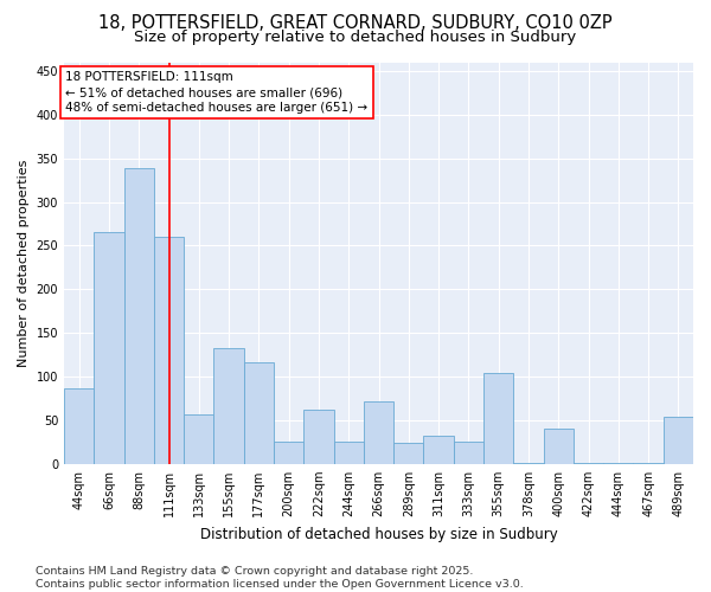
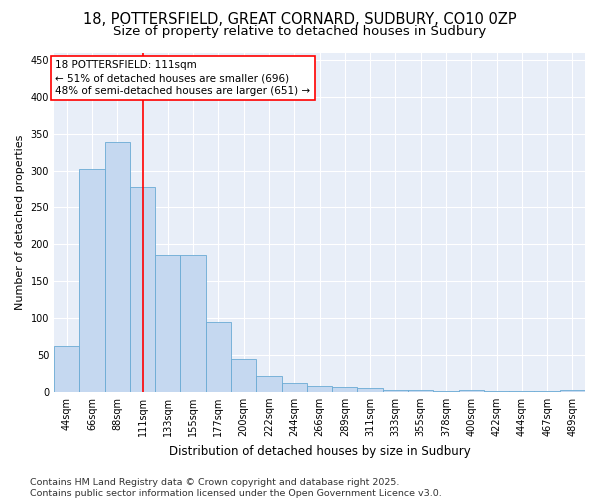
44sqm: 86 -> 62
66sqm: 266 -> 302
111sqm: 260 -> 277
133sqm: 56 -> 185
155sqm: 132 -> 185
177sqm: 116 -> 94
200sqm: 26 -> 45
222sqm: 62 -> 22
244sqm: 26 -> 12
266sqm: 72 -> 8
289sqm: 24 -> 6
311sqm: 32 -> 5
333sqm: 26 -> 3
355sqm: 104 -> 2
400sqm: 40 -> 2
489sqm: 54 -> 2
